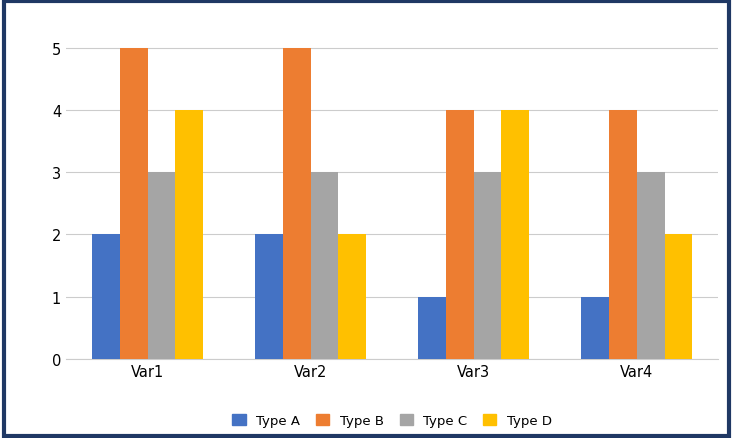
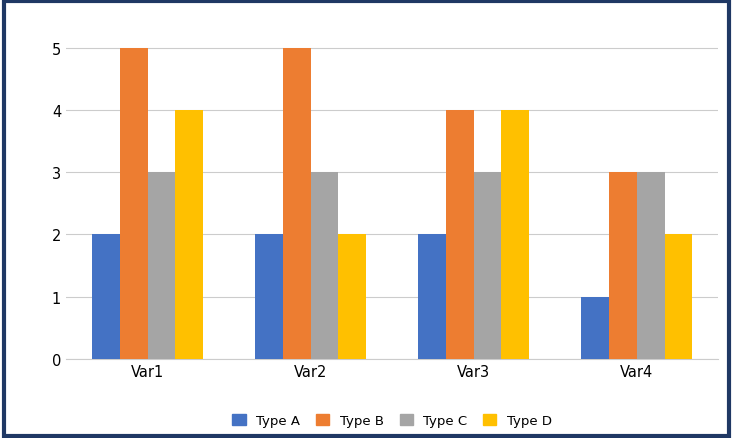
Type A/Var3: 1 -> 2
Type B/Var4: 4 -> 3
